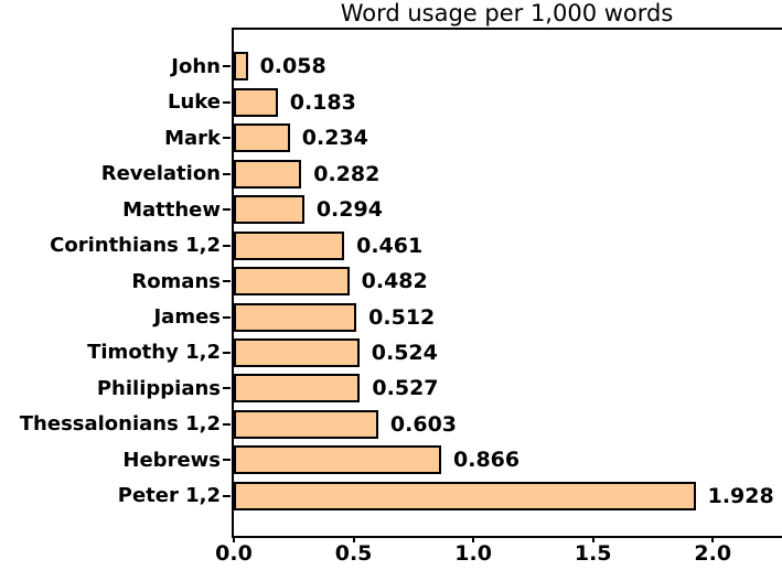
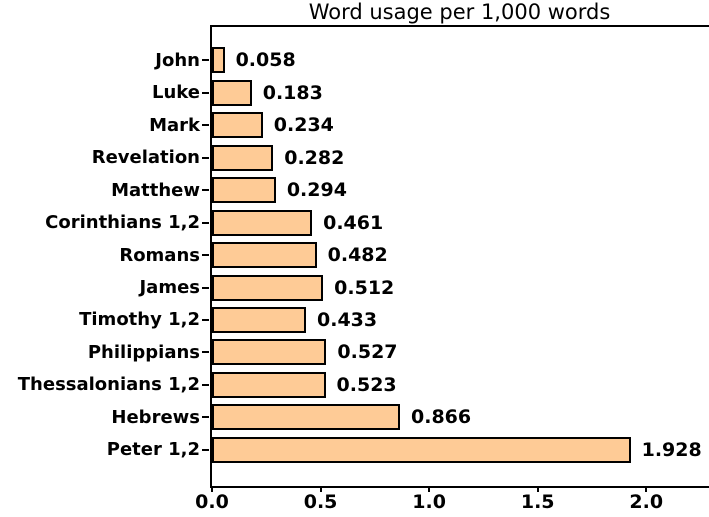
Timothy 1,2: 0.524 -> 0.433
Thessalonians 1,2: 0.603 -> 0.523
